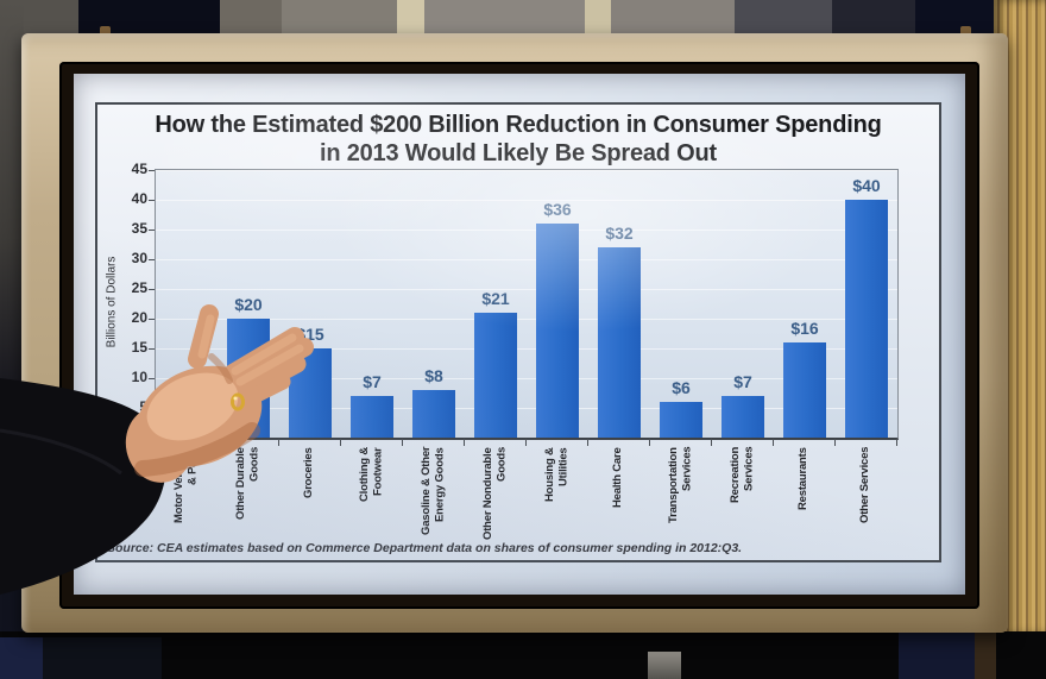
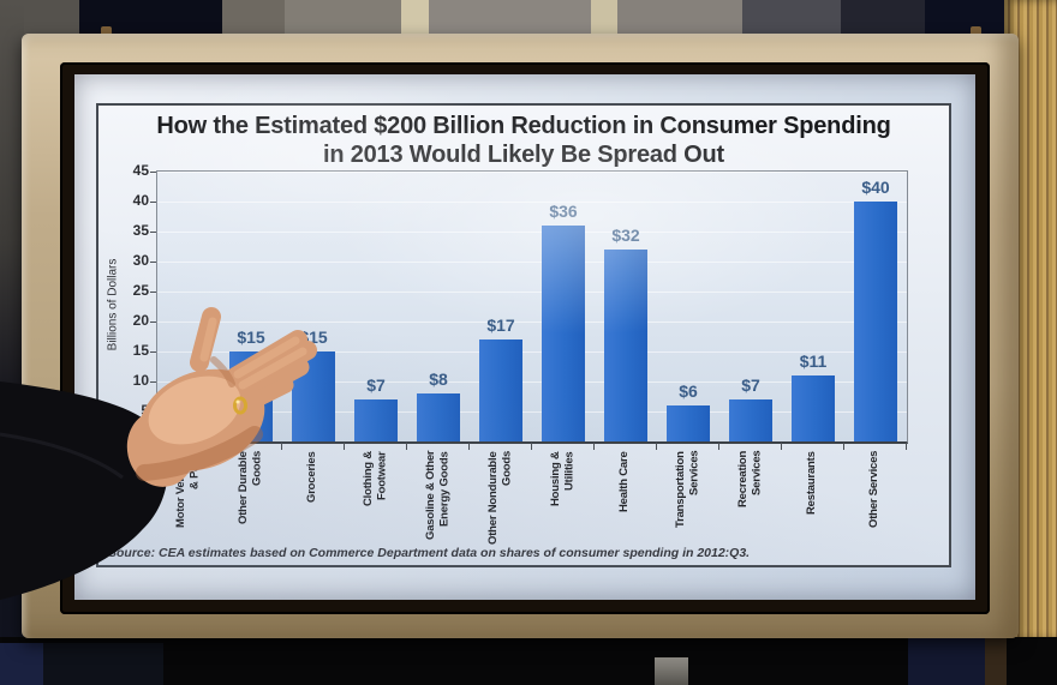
Other Durable Goods: $20 -> $15
Other Nondurable Goods: $21 -> $17
Restaurants: $16 -> $11
